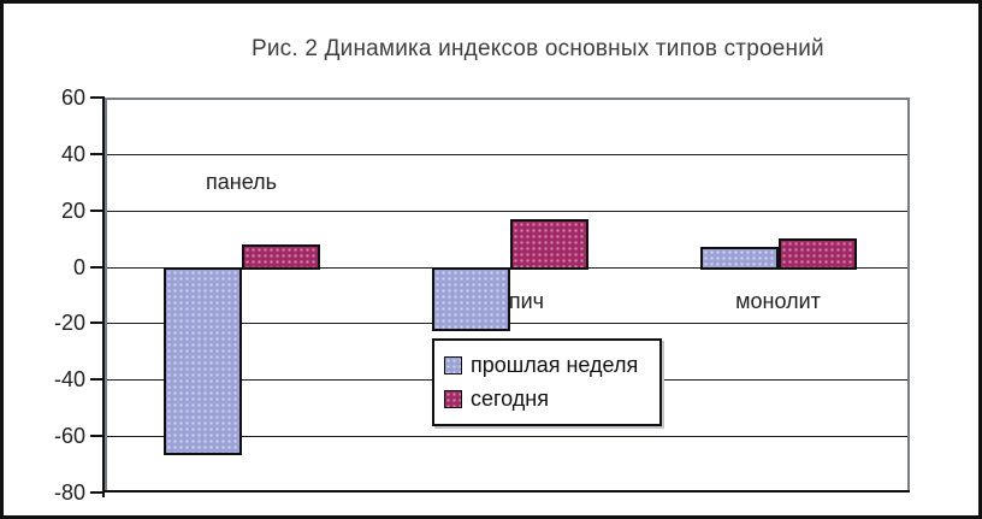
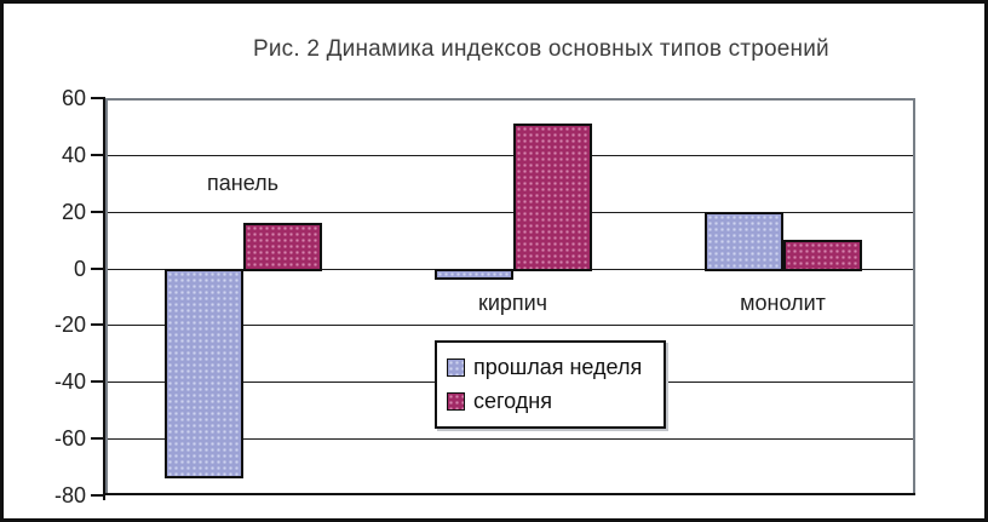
прошлая неделя/панель: -66 -> -73
сегодня/панель: 8 -> 16
прошлая неделя/кирпич: -22 -> -3
сегодня/кирпич: 17 -> 51
прошлая неделя/монолит: 7 -> 20
